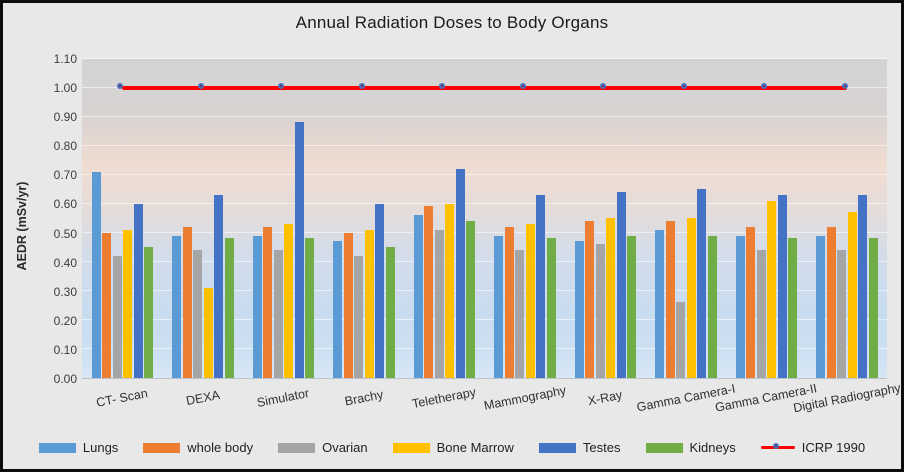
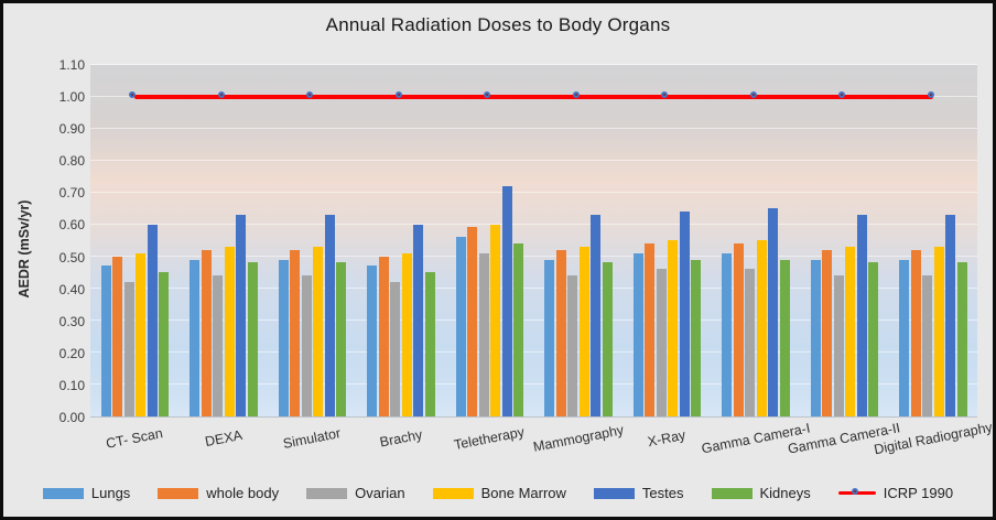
Lungs/CT- Scan: 0.71 -> 0.47
Bone Marrow/DEXA: 0.31 -> 0.53
Testes/Simulator: 0.88 -> 0.63
Lungs/X-Ray: 0.47 -> 0.51
Ovarian/Gamma Camera-I: 0.26 -> 0.46
Bone Marrow/Gamma Camera-II: 0.61 -> 0.53
Bone Marrow/Digital Radiography: 0.57 -> 0.53
